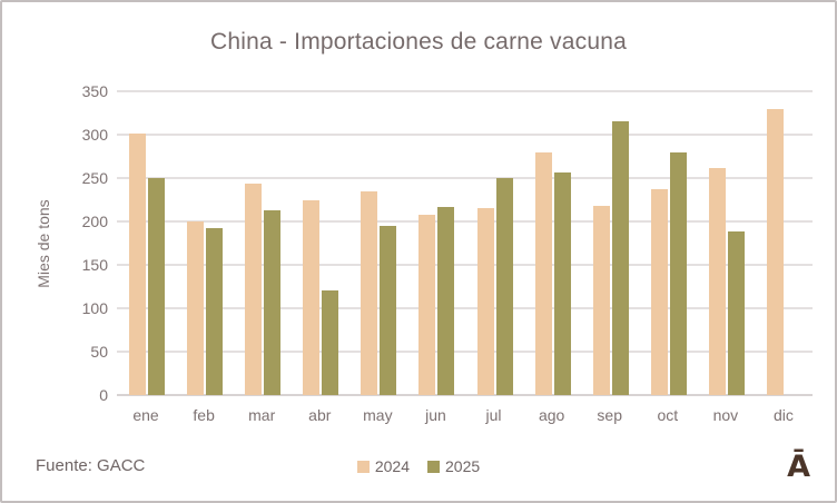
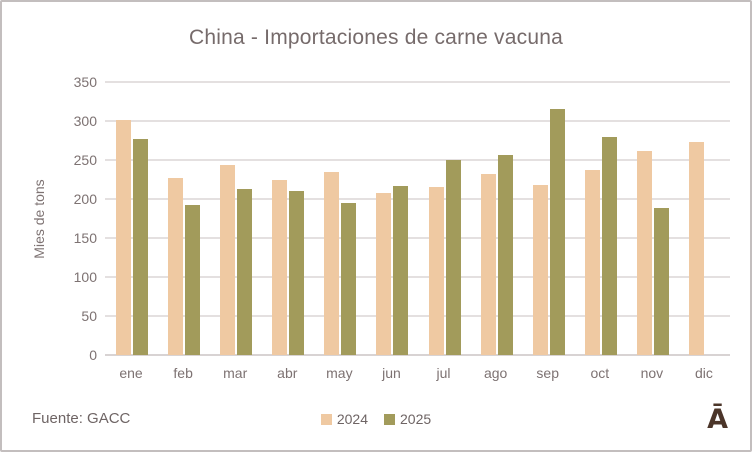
2025/ene: 250 -> 280
2024/feb: 200 -> 230
2025/abr: 120 -> 210
2024/ago: 280 -> 230
2024/dic: 330 -> 270
